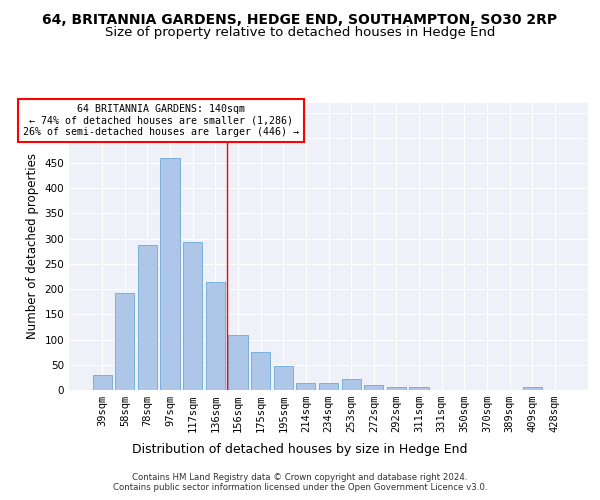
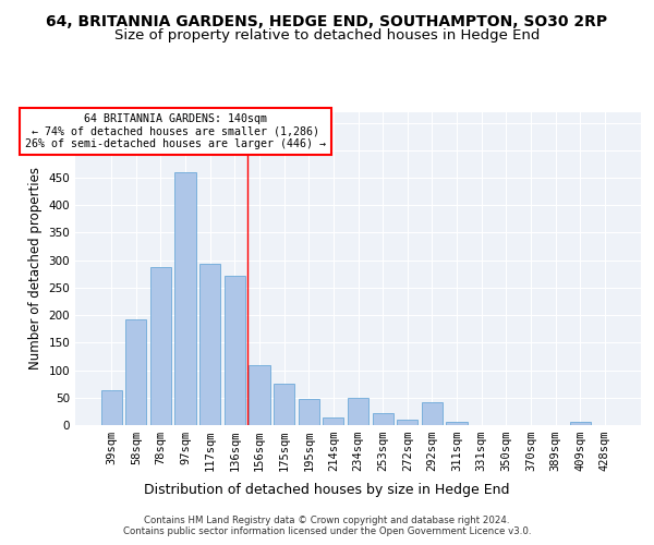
39sqm: 30 -> 64
136sqm: 215 -> 272
234sqm: 13 -> 50
292sqm: 5 -> 42
